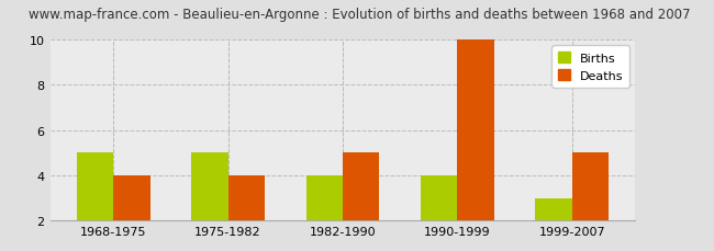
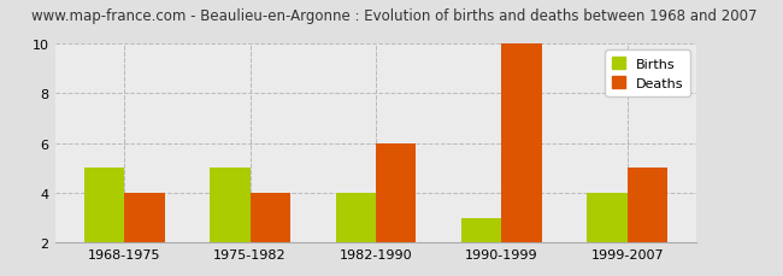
Deaths/1982-1990: 5 -> 6
Births/1990-1999: 4 -> 3
Births/1999-2007: 3 -> 4
